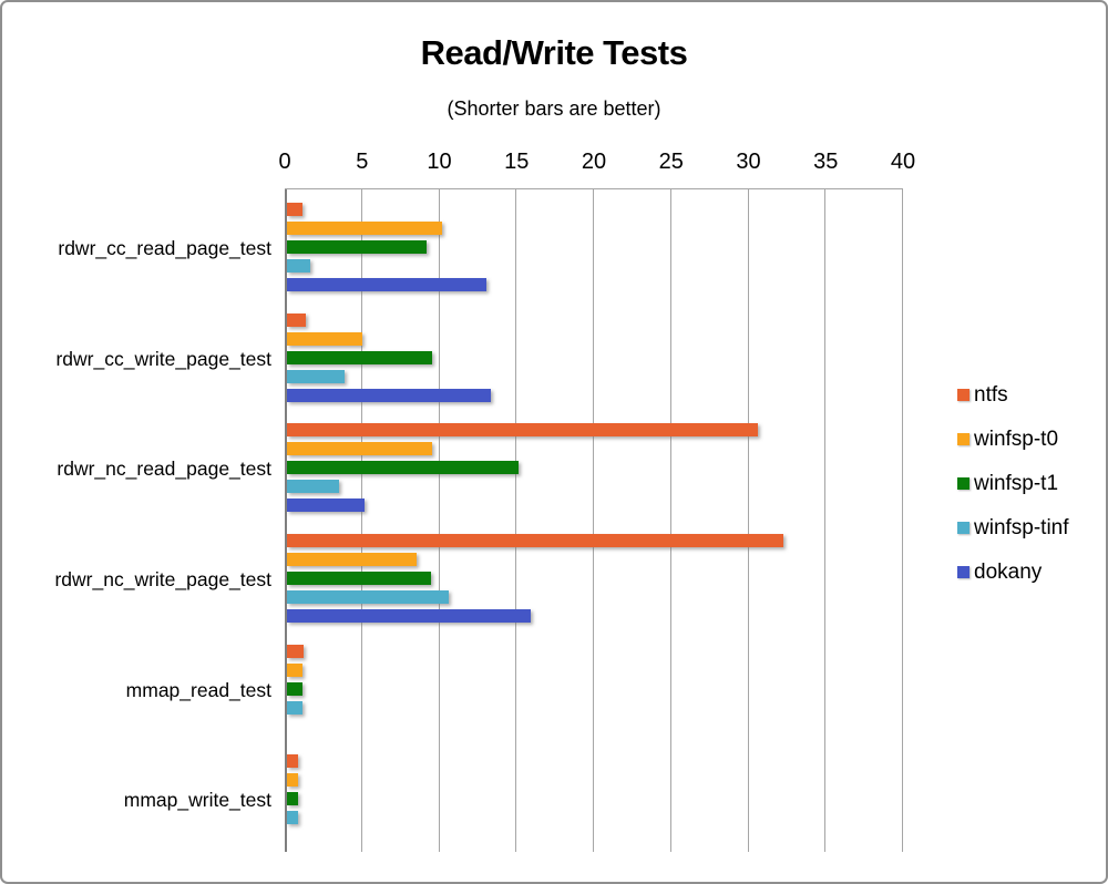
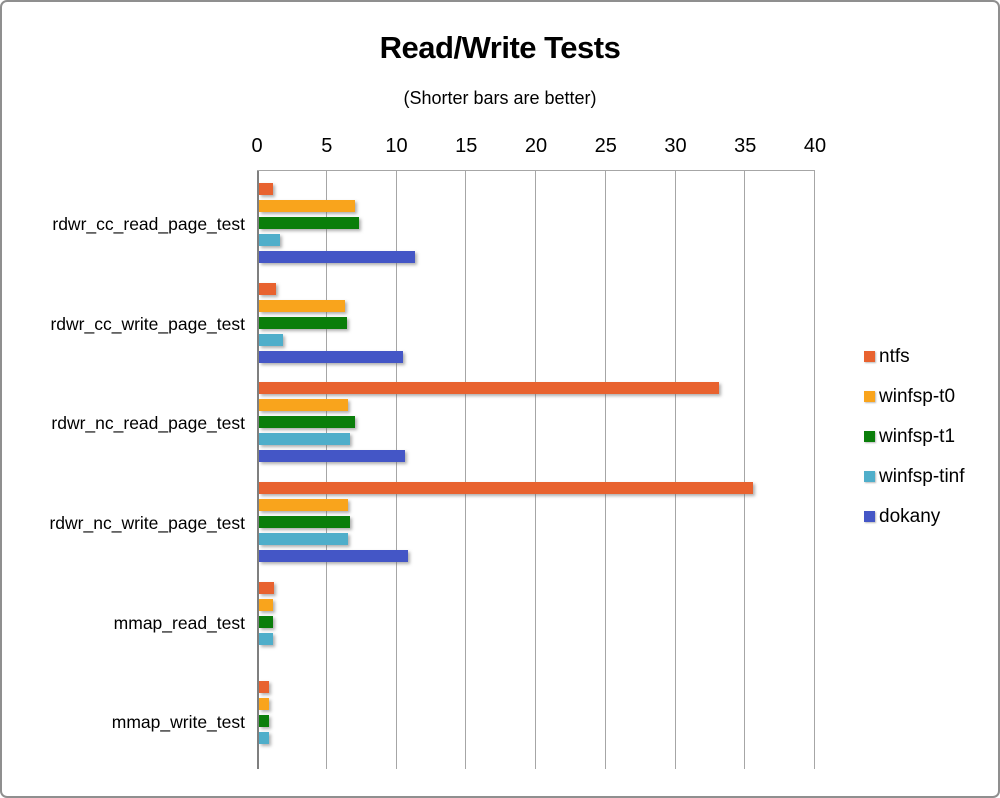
winfsp-t0/rdwr_cc_read_page_test: 10.0 -> 6.9
winfsp-t1/rdwr_cc_read_page_test: 9.0 -> 7.2
dokany/rdwr_cc_read_page_test: 12.9 -> 11.2
winfsp-t0/rdwr_cc_write_page_test: 4.9 -> 6.2
winfsp-t1/rdwr_cc_write_page_test: 9.4 -> 6.3
winfsp-tinf/rdwr_cc_write_page_test: 3.7 -> 1.7
dokany/rdwr_cc_write_page_test: 13.2 -> 10.3
ntfs/rdwr_nc_read_page_test: 30.5 -> 33.0
winfsp-t0/rdwr_nc_read_page_test: 9.4 -> 6.4
winfsp-t1/rdwr_nc_read_page_test: 15.0 -> 6.9
winfsp-tinf/rdwr_nc_read_page_test: 3.4 -> 6.5
dokany/rdwr_nc_read_page_test: 5.0 -> 10.5
ntfs/rdwr_nc_write_page_test: 32.1 -> 35.4
winfsp-t0/rdwr_nc_write_page_test: 8.4 -> 6.4
winfsp-t1/rdwr_nc_write_page_test: 9.3 -> 6.5
winfsp-tinf/rdwr_nc_write_page_test: 10.5 -> 6.4
dokany/rdwr_nc_write_page_test: 15.8 -> 10.7
